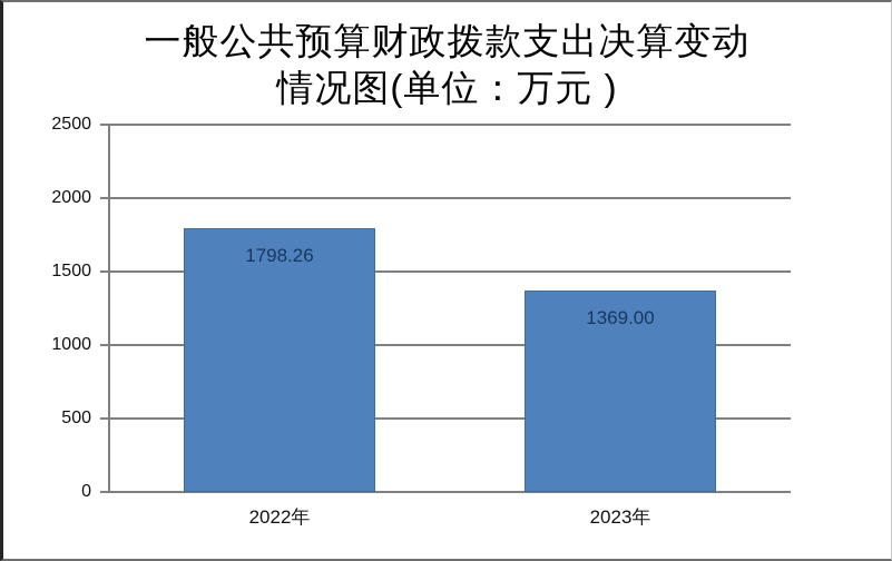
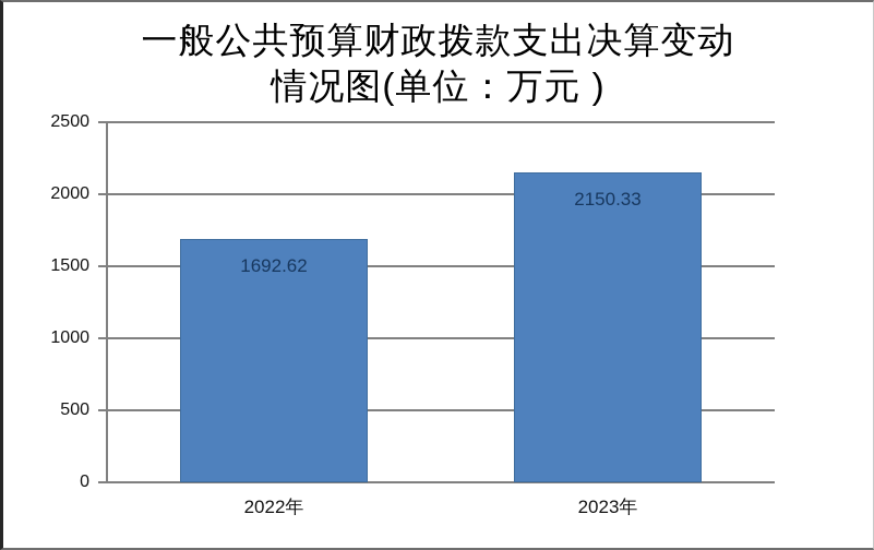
2022年: 1798.26 -> 1692.62
2023年: 1369.00 -> 2150.33
